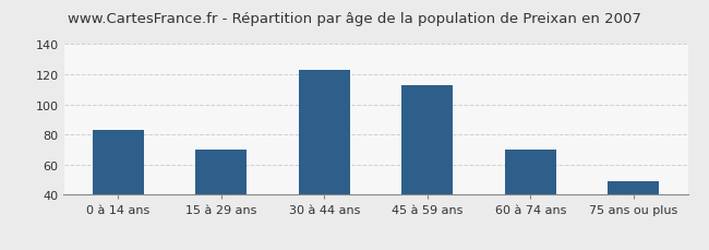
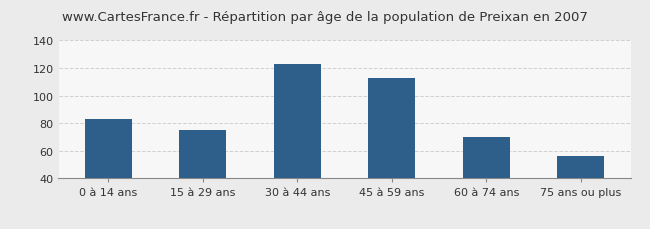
15 à 29 ans: 70 -> 75
75 ans ou plus: 49 -> 56
